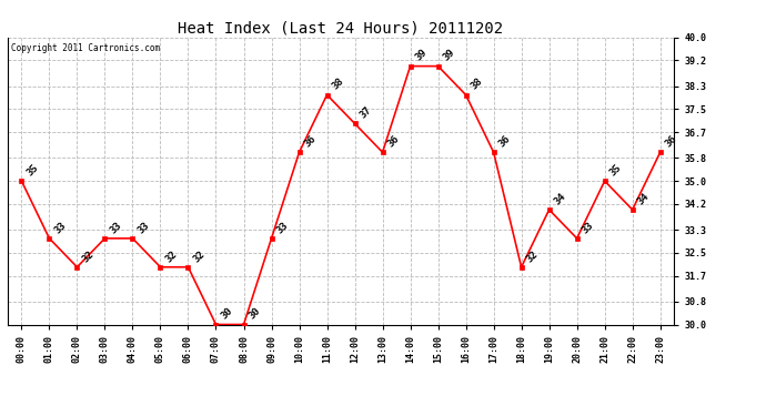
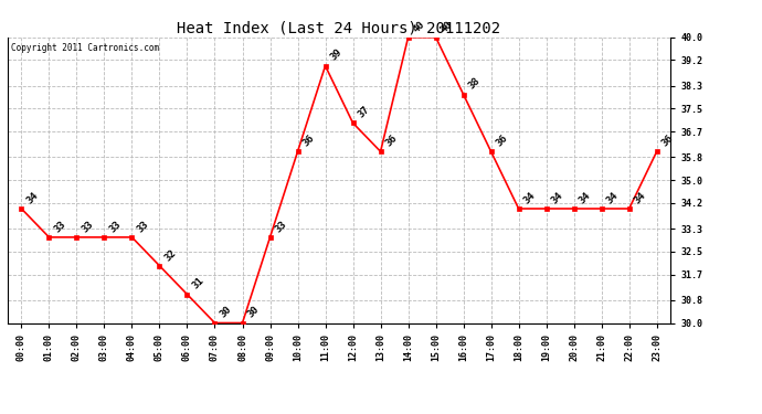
00:00: 35 -> 34
02:00: 32 -> 33
06:00: 32 -> 31
11:00: 38 -> 39
14:00: 39 -> 40
15:00: 39 -> 40
18:00: 32 -> 34
20:00: 33 -> 34
21:00: 35 -> 34
